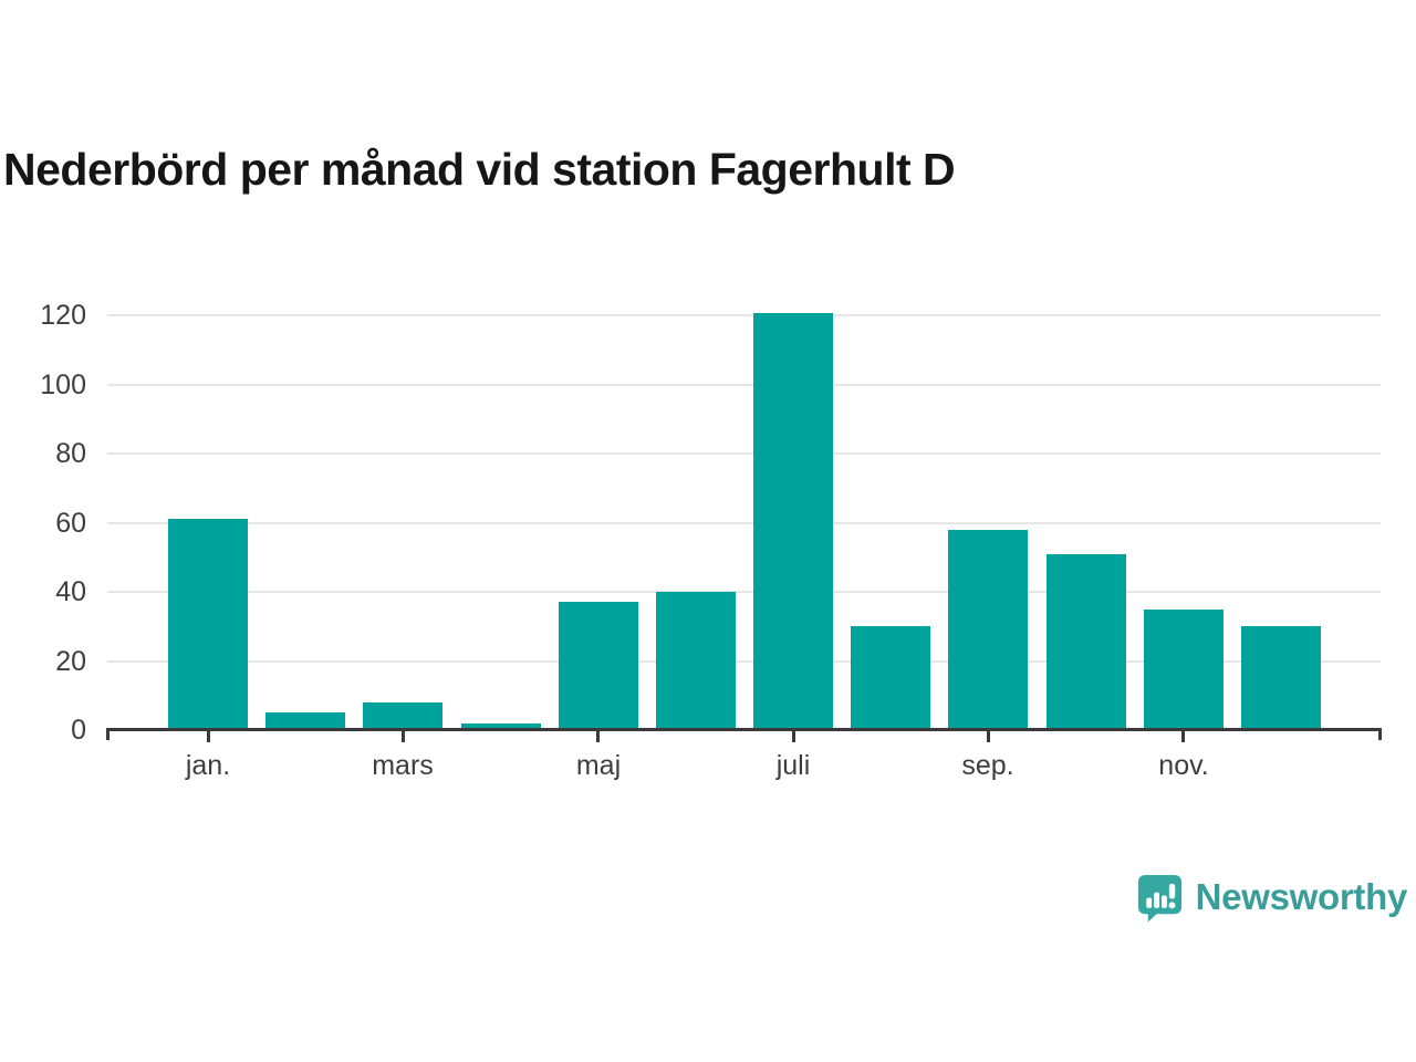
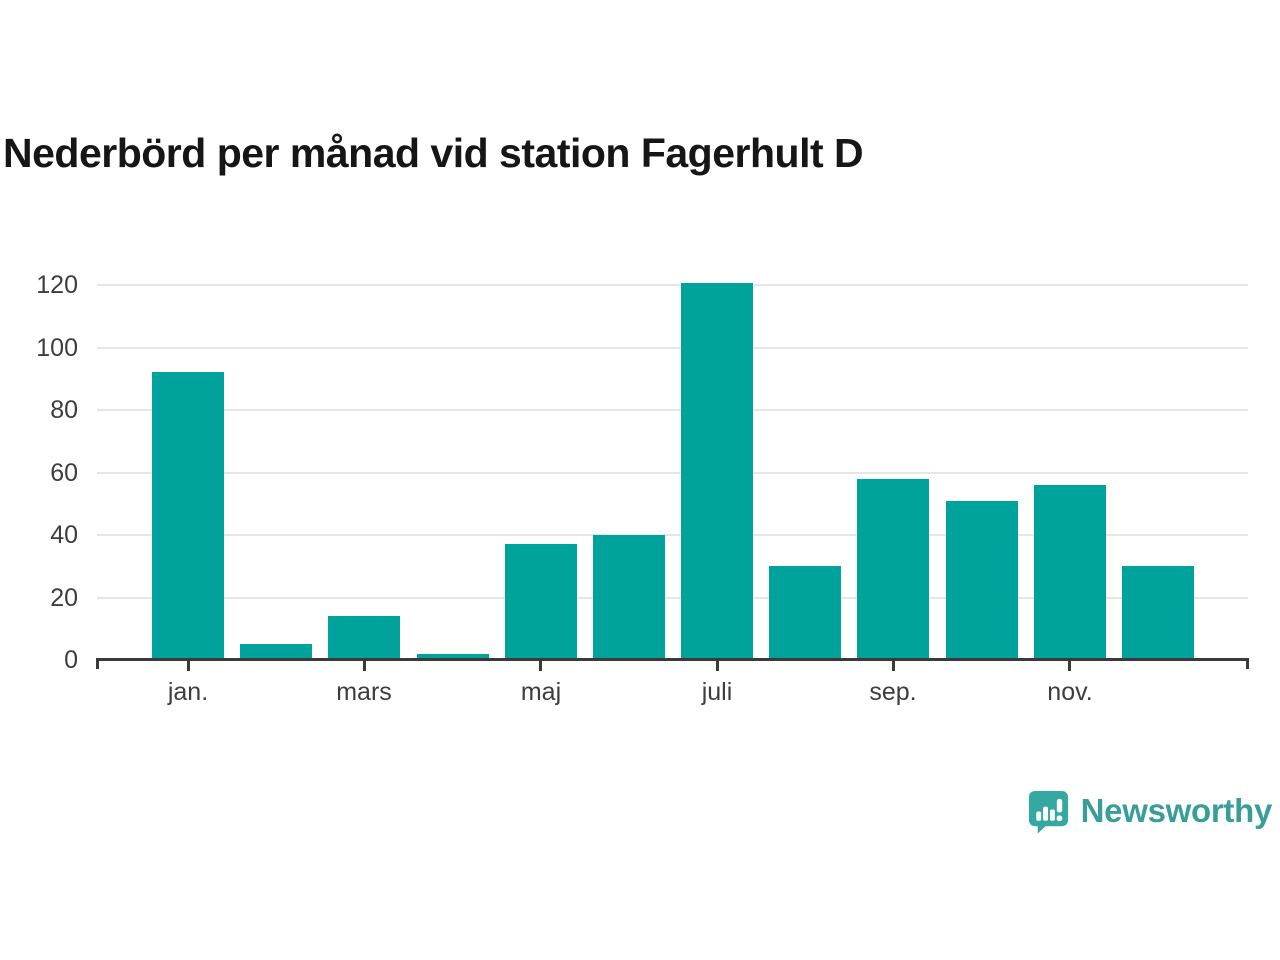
jan.: 61 -> 92
mars: 8 -> 14
nov.: 35 -> 56
